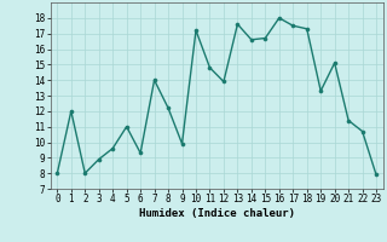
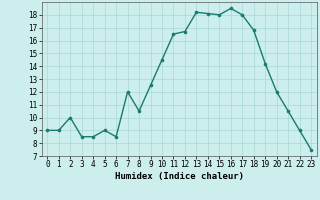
0: 8.0 -> 9.0
1: 12.0 -> 9.0
2: 8.0 -> 10.0
3: 8.9 -> 8.5
4: 9.6 -> 8.5
5: 11.0 -> 9.0
6: 9.3 -> 8.5
7: 14.0 -> 12.0
8: 12.2 -> 10.5
9: 9.9 -> 12.5
10: 17.2 -> 14.5
11: 14.8 -> 16.5
12: 13.9 -> 16.7
13: 17.6 -> 18.2
14: 16.6 -> 18.1
15: 16.7 -> 18.0
16: 18.0 -> 18.5
17: 17.5 -> 18.0
18: 17.3 -> 16.8
19: 13.3 -> 14.2
20: 15.1 -> 12.0
21: 11.4 -> 10.5
22: 10.7 -> 9.0
23: 7.9 -> 7.5
